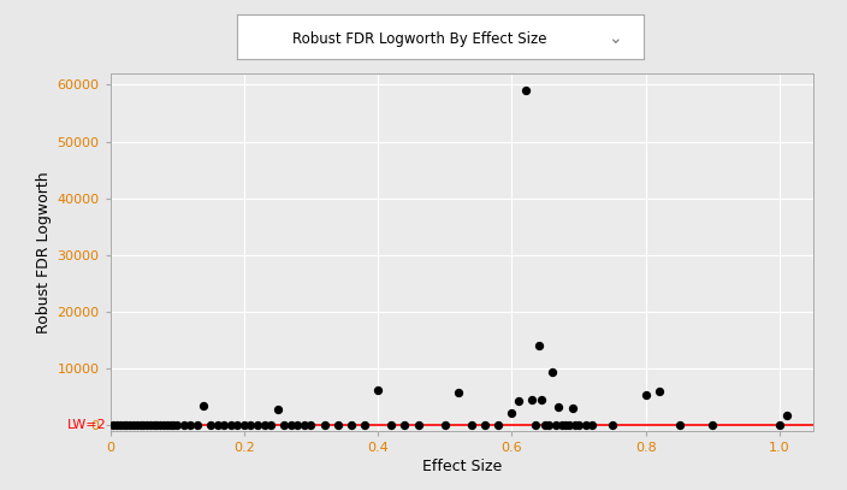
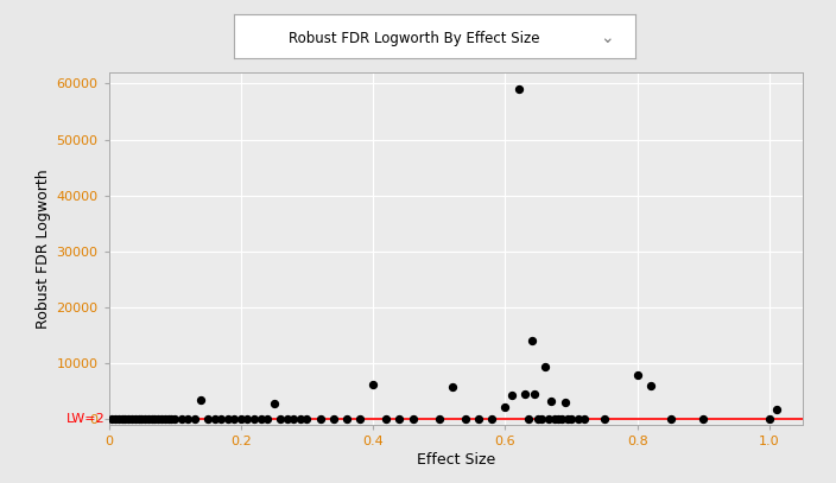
0.8: 5500 -> 8000
